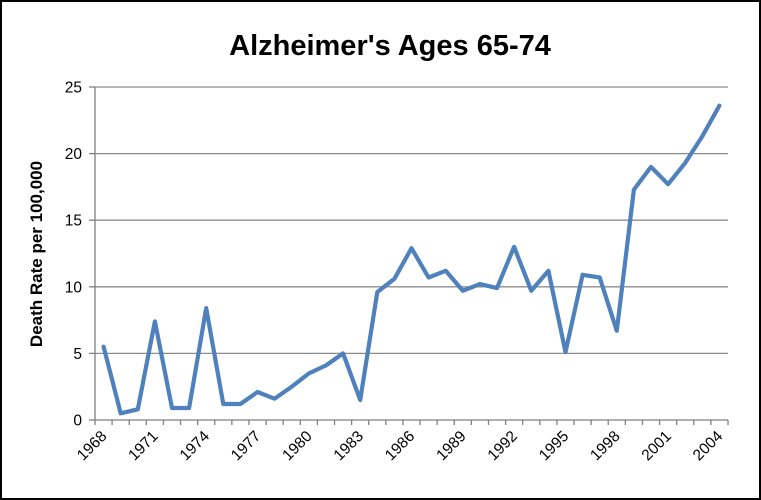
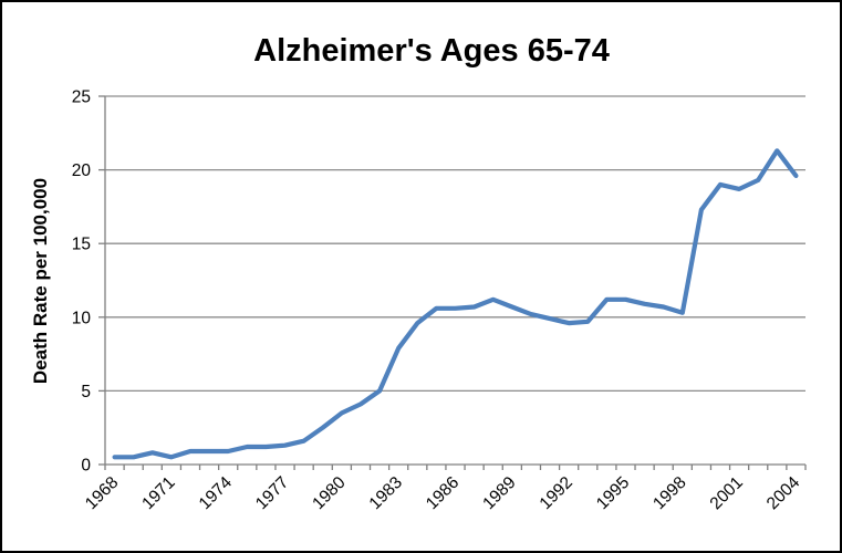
1968: 5.5 -> 0.5
1971: 7.4 -> 0.5
1974: 8.4 -> 0.9
1977: 2.1 -> 1.3
1983: 1.5 -> 7.9
1986: 12.9 -> 10.6
1989: 9.7 -> 10.7
1992: 13.0 -> 9.6
1995: 5.1 -> 11.2
1998: 6.7 -> 10.3
2001: 17.7 -> 18.7
2004: 23.6 -> 19.6
